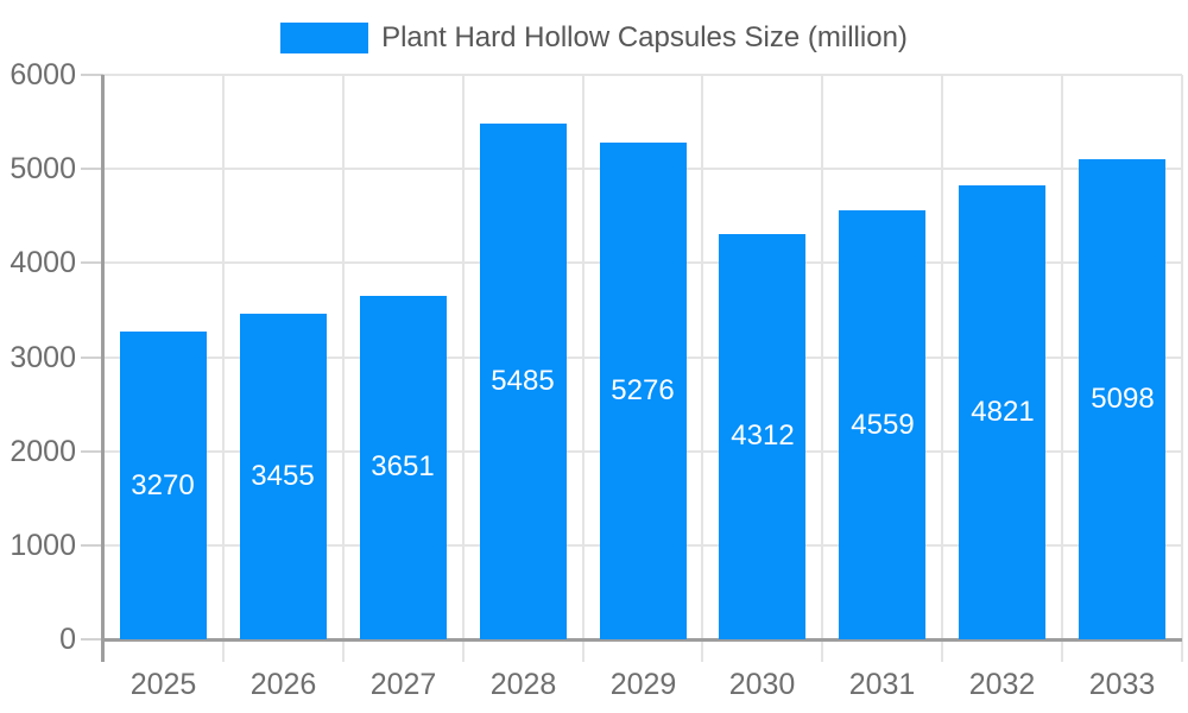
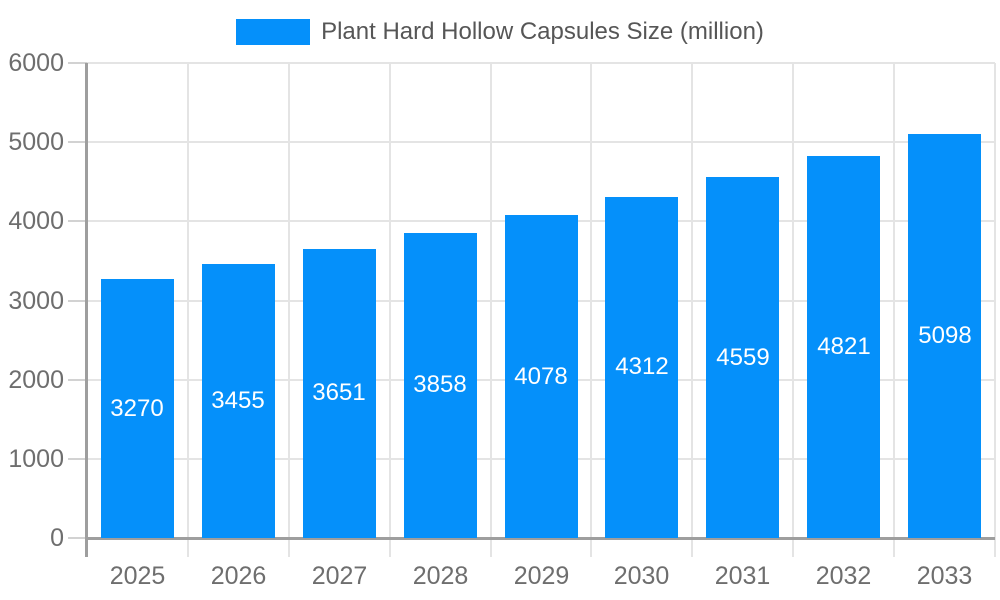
2028: 5485 -> 3858
2029: 5276 -> 4078
